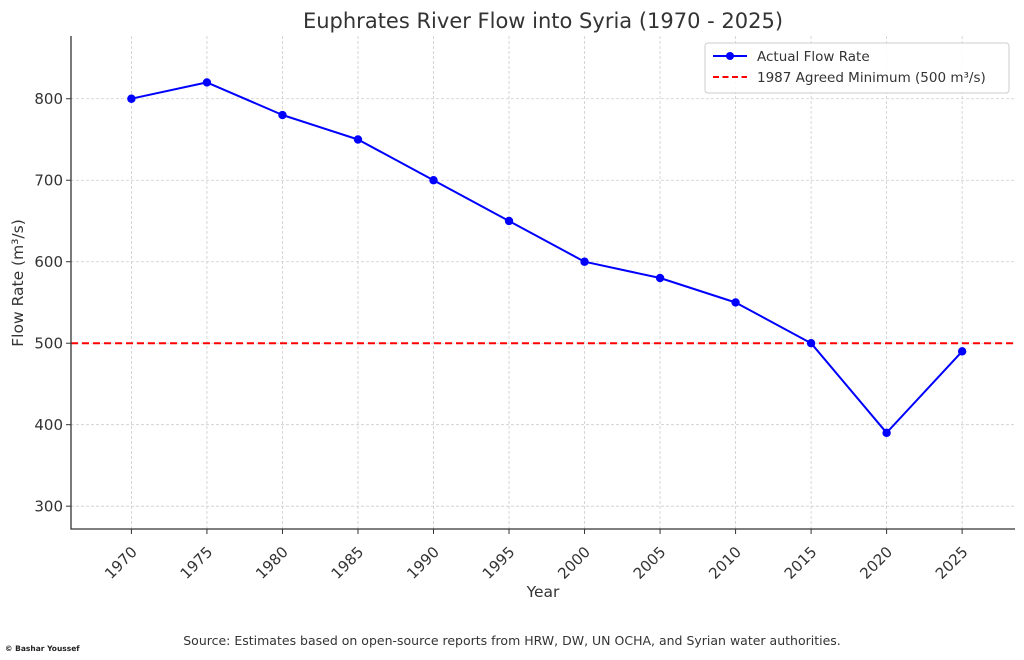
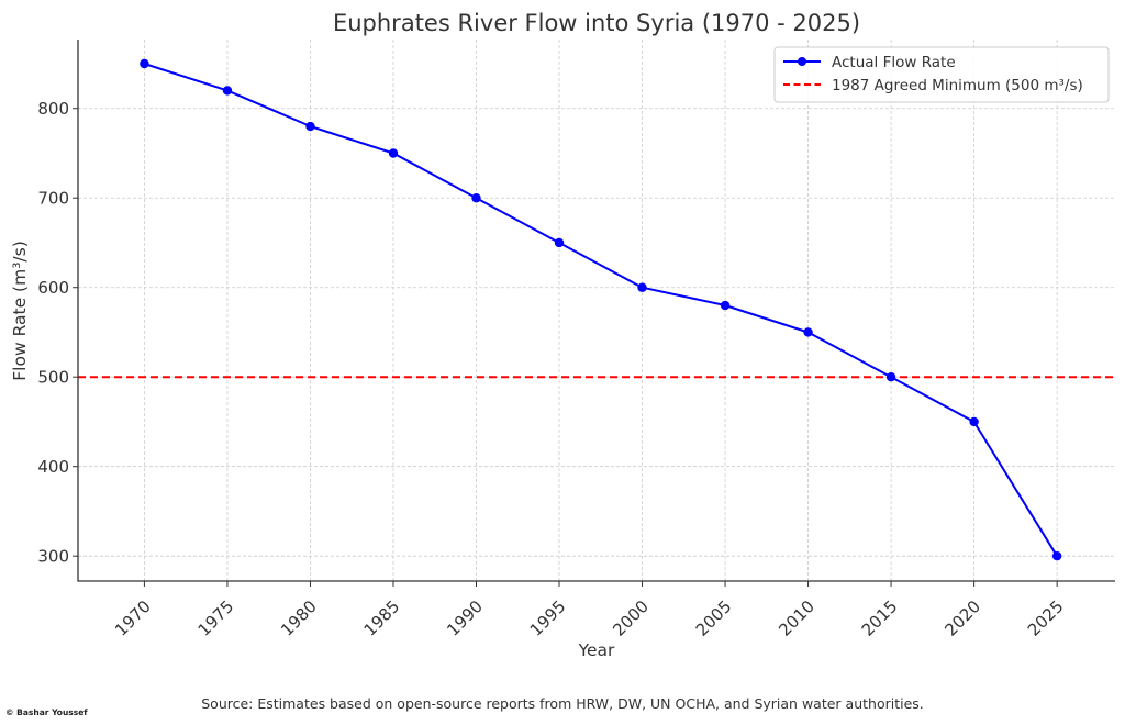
1970: 800 -> 850
2020: 390 -> 450
2025: 490 -> 300
